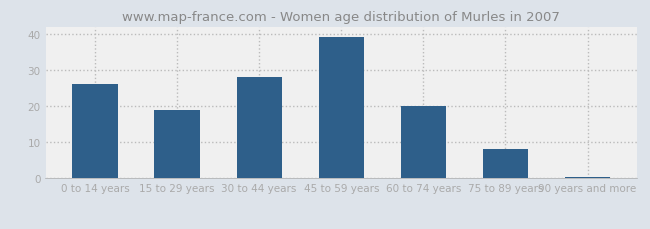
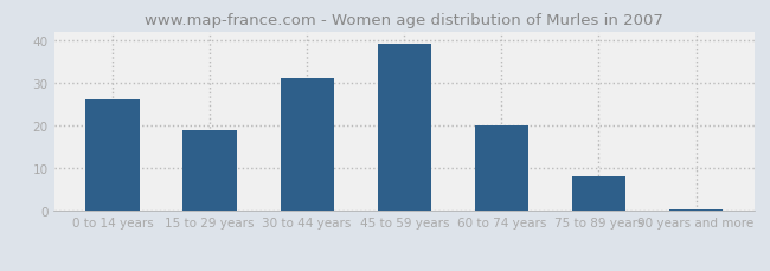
30 to 44 years: 28.0 -> 31.0
